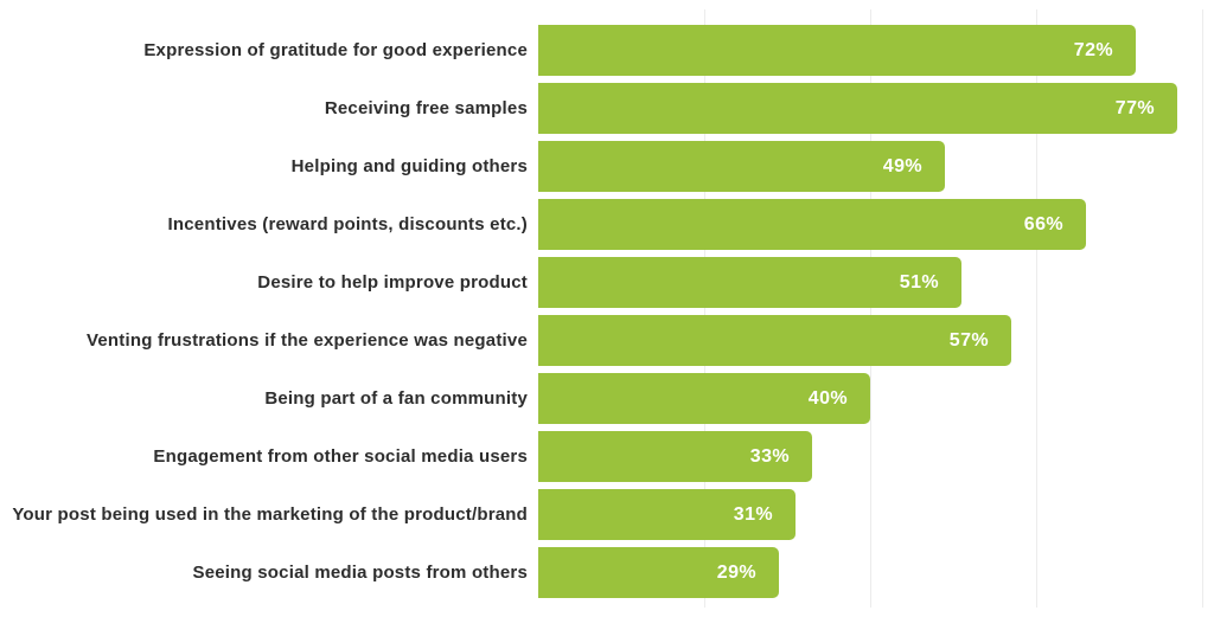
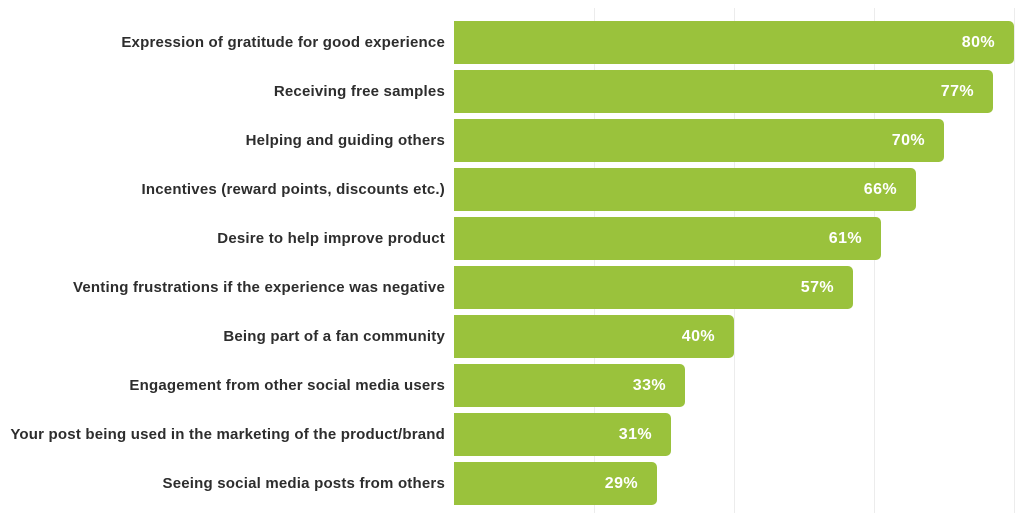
Expression of gratitude for good experience: 72% -> 80%
Helping and guiding others: 49% -> 70%
Desire to help improve product: 51% -> 61%
